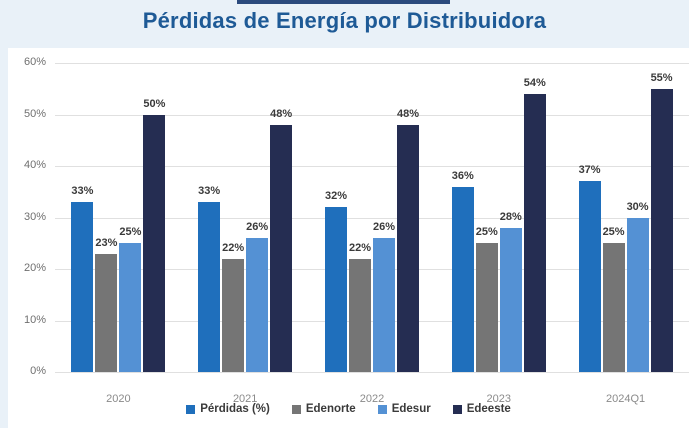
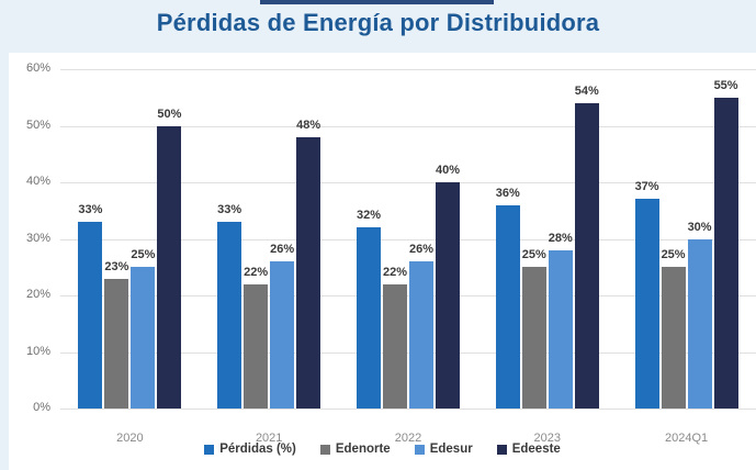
Edeeste/2022: 48% -> 40%
